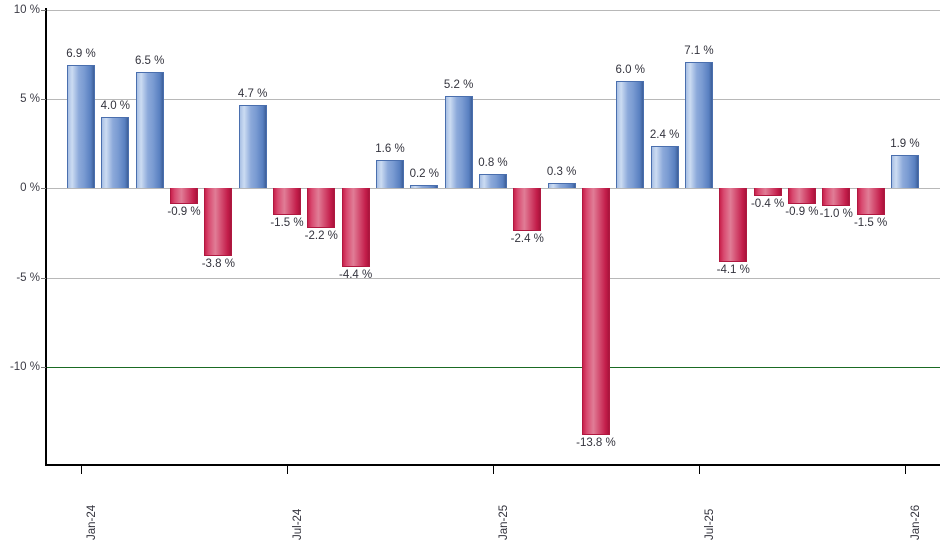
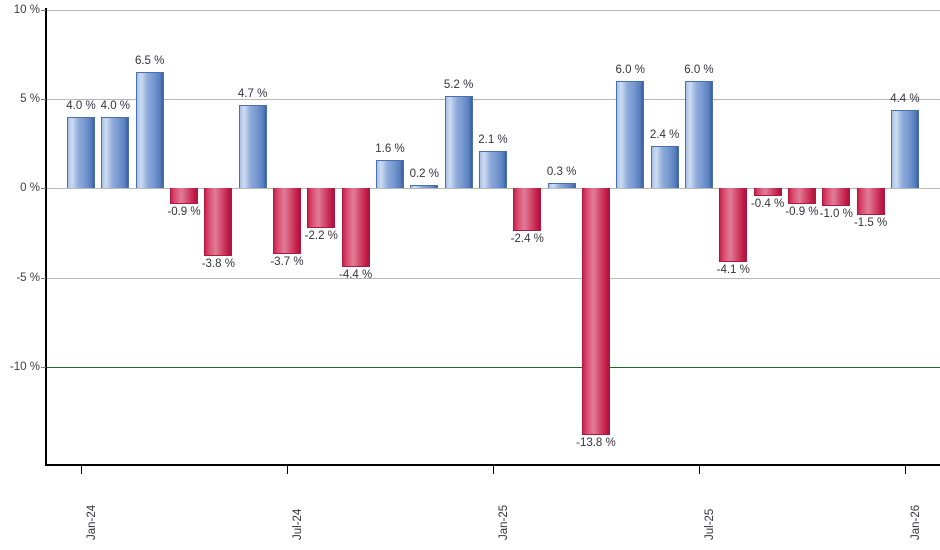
Jan-24: 6.9 -> 4.0
Jul-24: -1.5 -> -3.7
Jan-25: 0.8 -> 2.1
Jul-25: 7.1 -> 6.0
Jan-26: 1.9 -> 4.4
